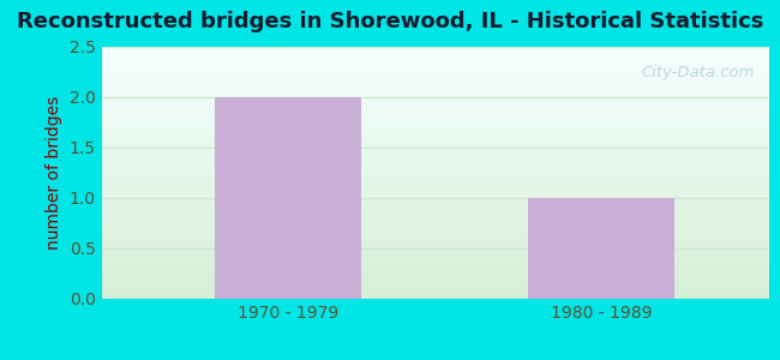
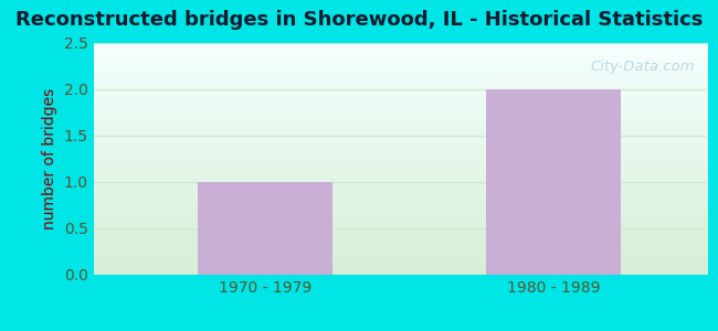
1970 - 1979: 2 -> 1
1980 - 1989: 1 -> 2
